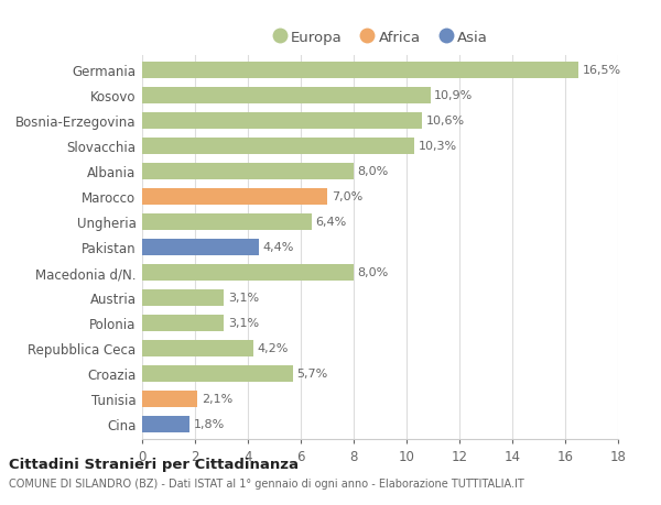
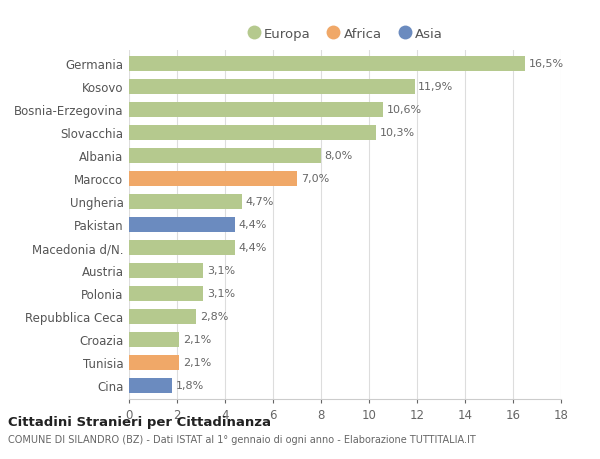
Kosovo: 10,9% -> 11,9%
Ungheria: 6,4% -> 4,7%
Macedonia d/N.: 8,0% -> 4,4%
Repubblica Ceca: 4,2% -> 2,8%
Croazia: 5,7% -> 2,1%
